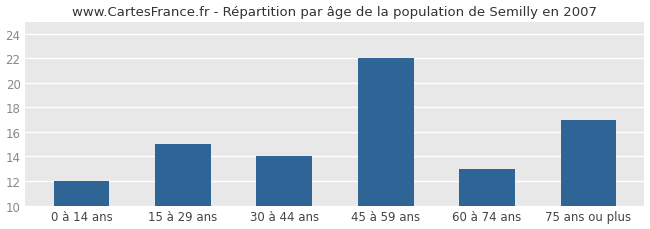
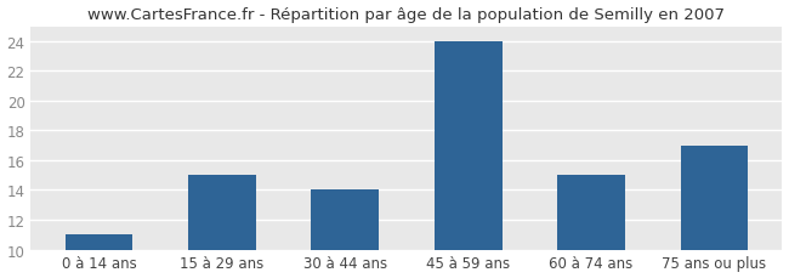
0 à 14 ans: 12 -> 11
45 à 59 ans: 22 -> 24
60 à 74 ans: 13 -> 15
